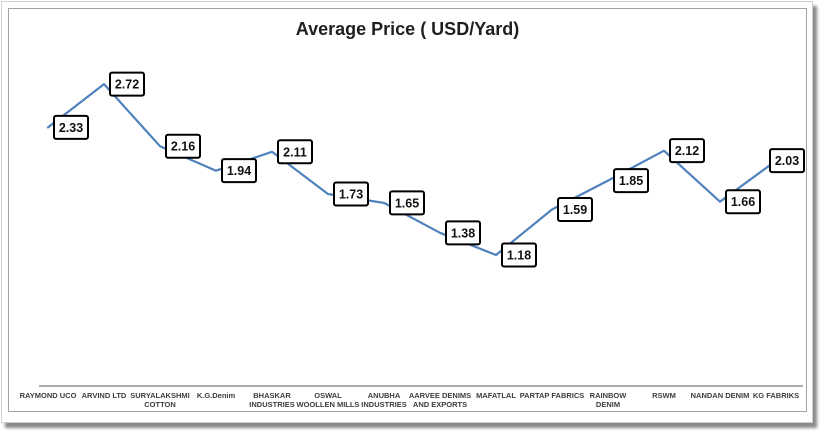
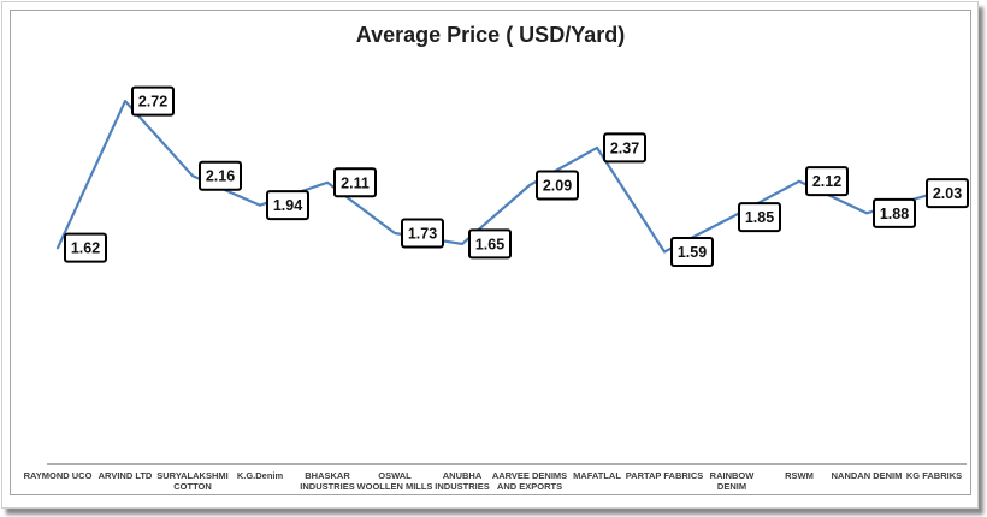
RAYMOND UCO: 2.33 -> 1.62
AARVEE DENIMS AND EXPORTS: 1.38 -> 2.09
MAFATLAL: 1.18 -> 2.37
NANDAN DENIM: 1.66 -> 1.88
